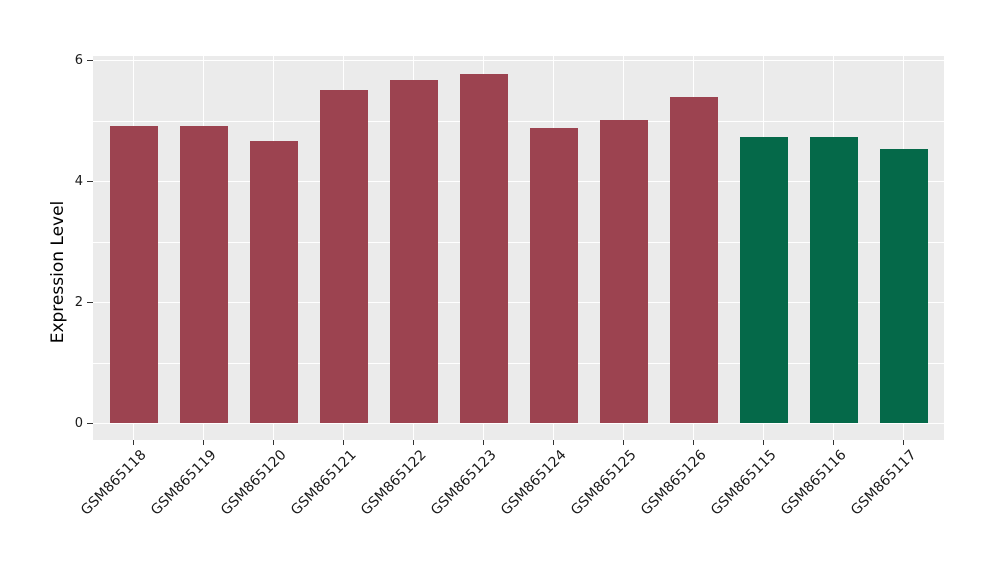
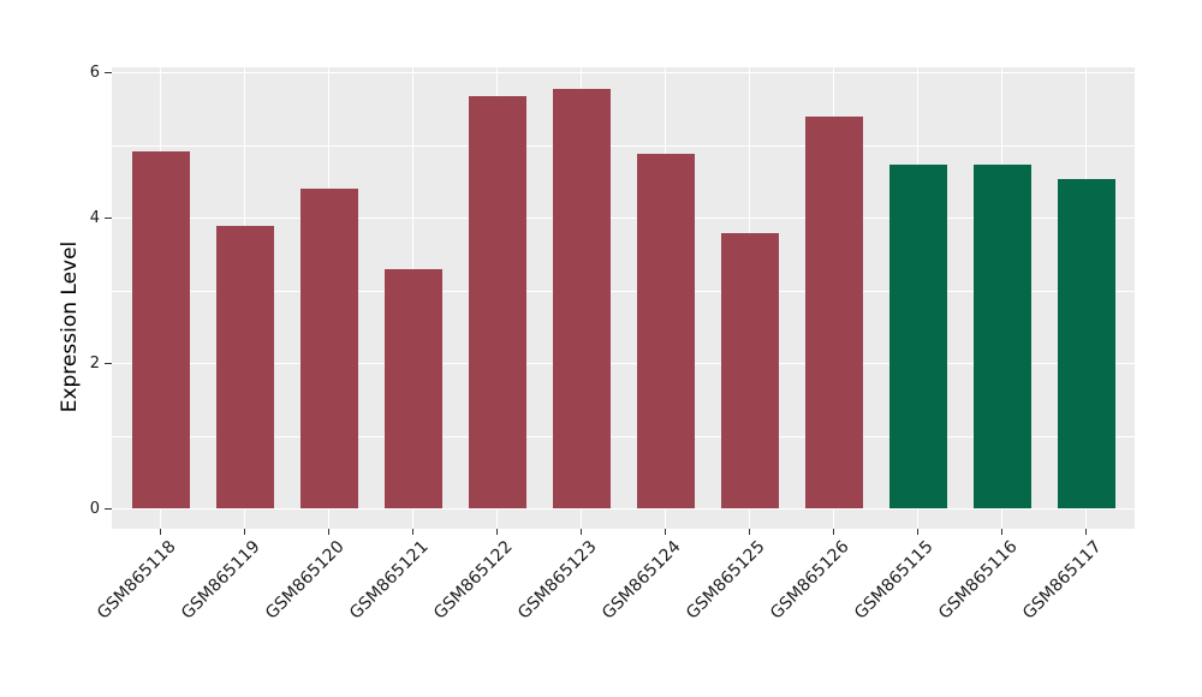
GSM865119: 4.9 -> 3.9
GSM865120: 4.7 -> 4.4
GSM865121: 5.5 -> 3.3
GSM865125: 5.0 -> 3.8
